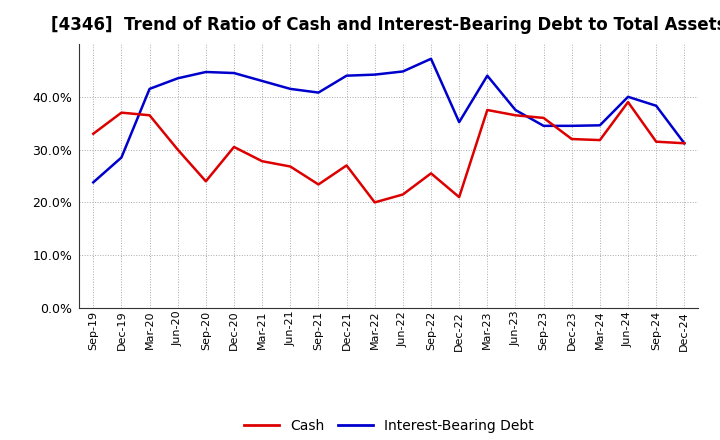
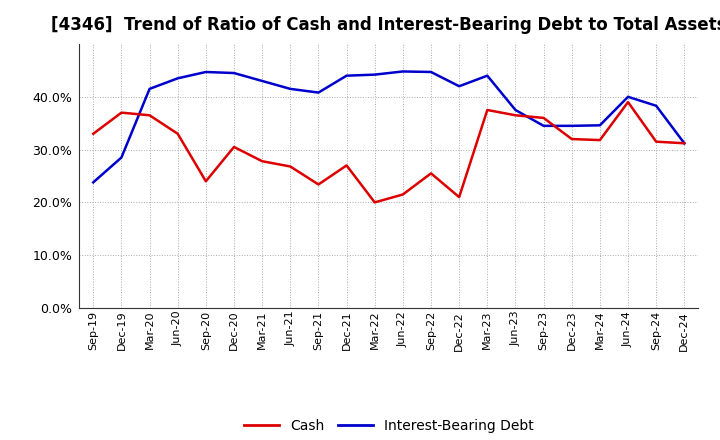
Cash/Jun-20: 30.0% -> 33.0%
Interest-Bearing Debt/Sep-22: 47.2% -> 44.7%
Interest-Bearing Debt/Dec-22: 35.2% -> 42.0%
